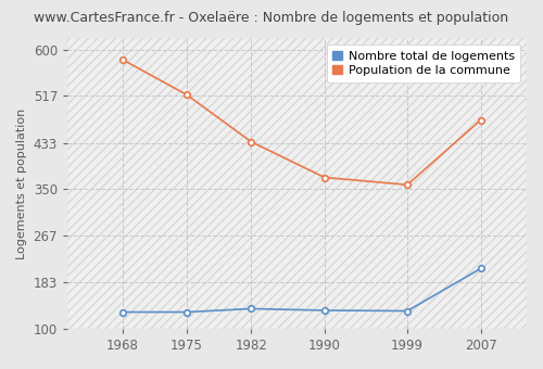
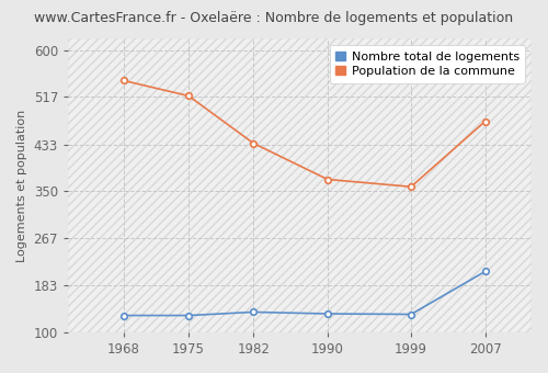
Population de la commune/1968: 582 -> 546
